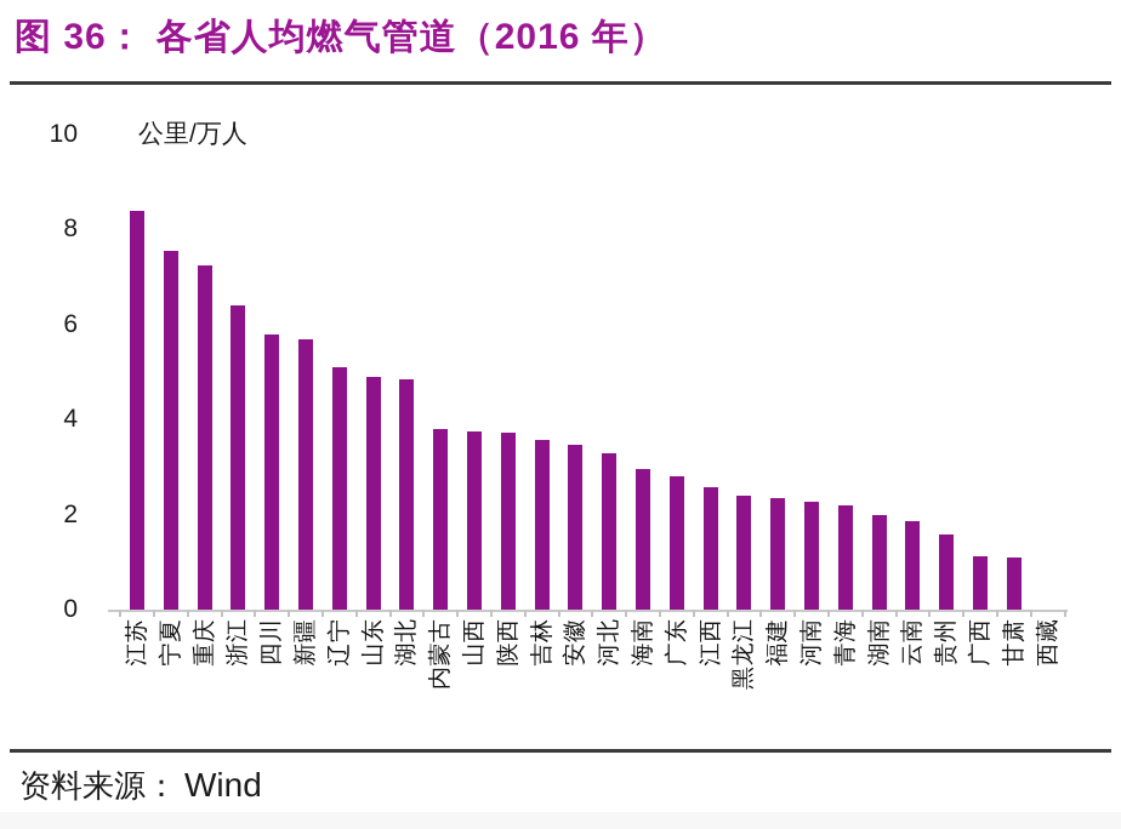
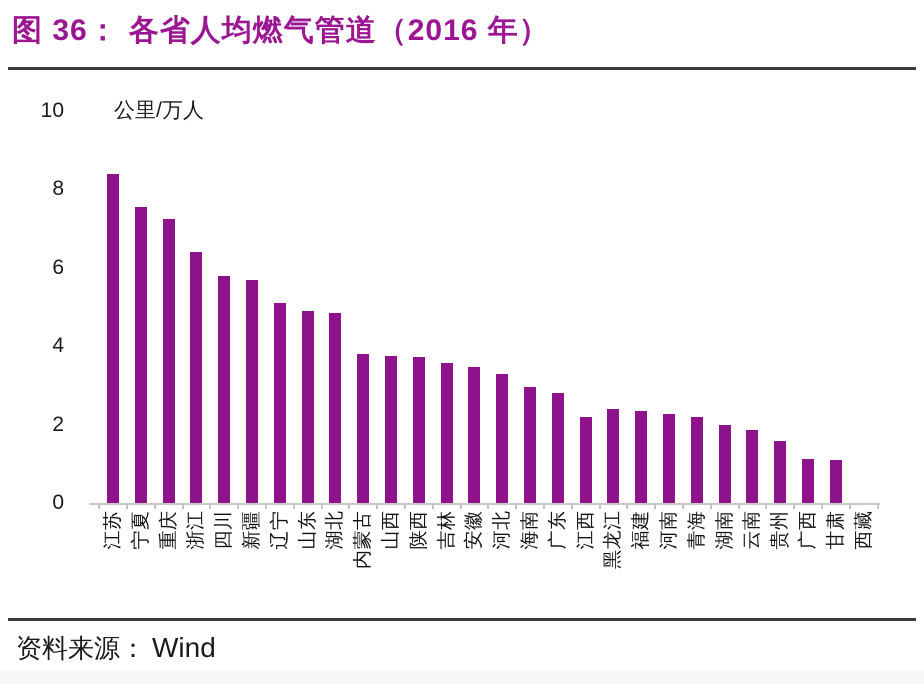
江西: 2.6 -> 2.2
